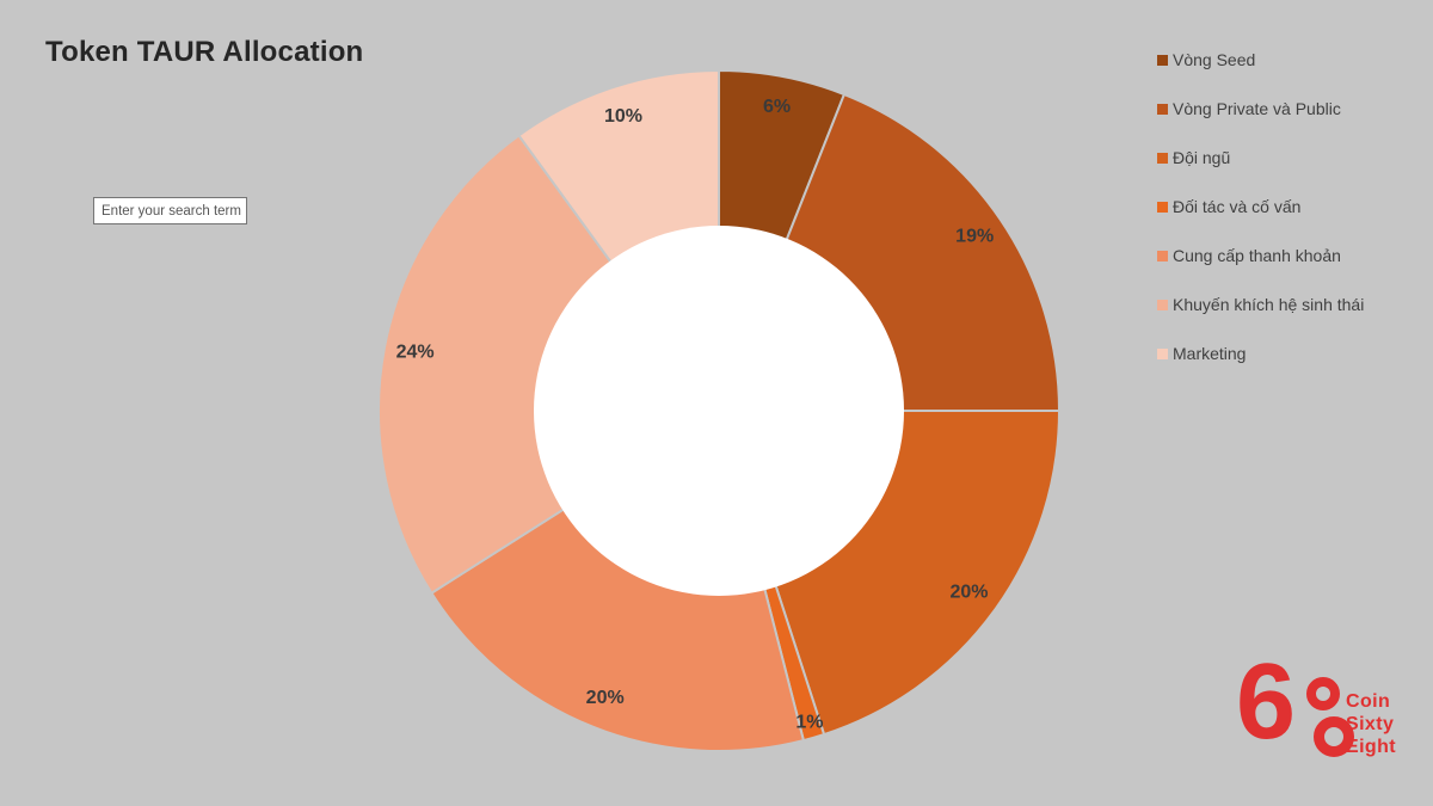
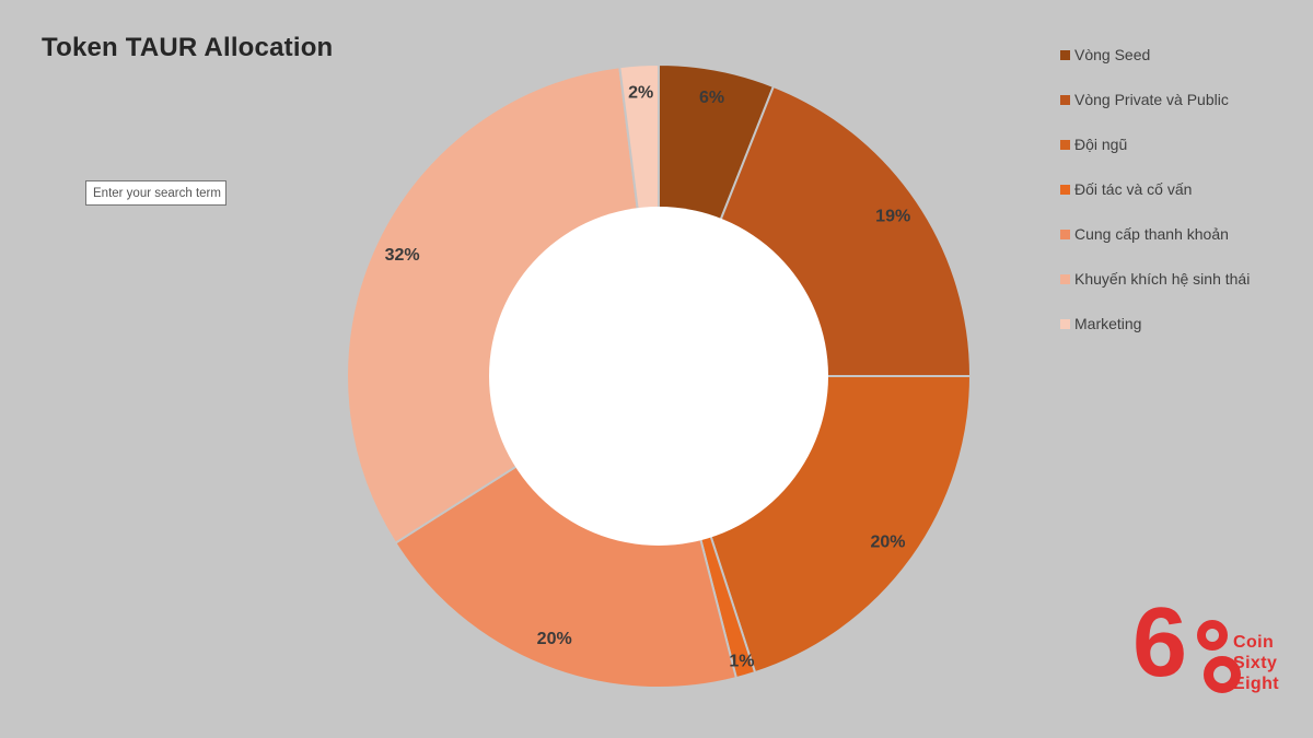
Khuyến khích hệ sinh thái: 24% -> 32%
Marketing: 10% -> 2%
